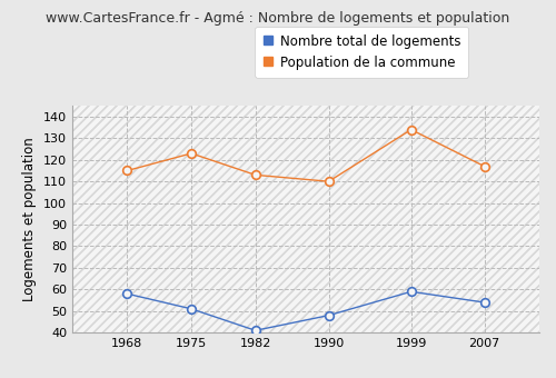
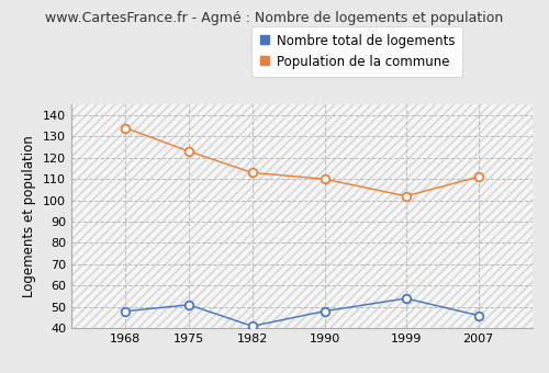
Nombre total de logements/1968: 58 -> 48
Population de la commune/1968: 115 -> 134
Nombre total de logements/1999: 59 -> 54
Population de la commune/1999: 134 -> 102
Nombre total de logements/2007: 54 -> 46
Population de la commune/2007: 117 -> 111
